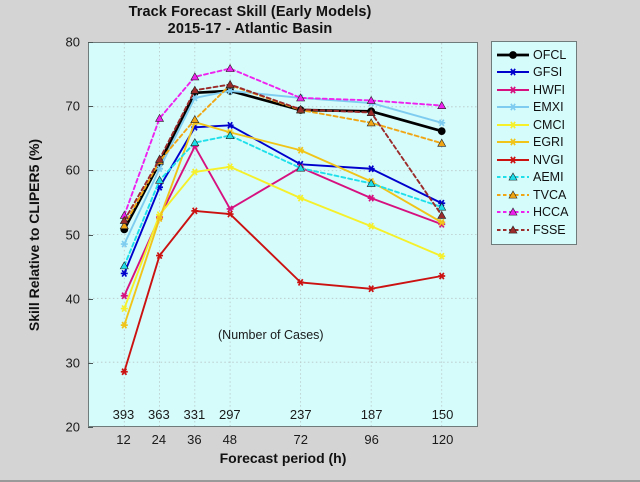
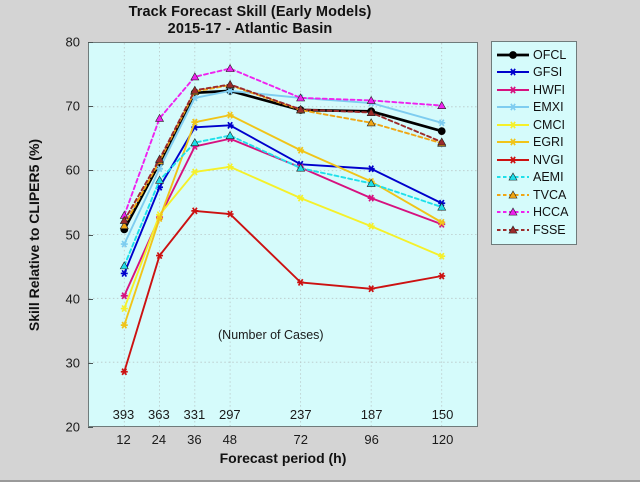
TVCA/36: 68 -> 72
HWFI/48: 54 -> 65
EGRI/48: 66 -> 69
FSSE/120: 53 -> 64
